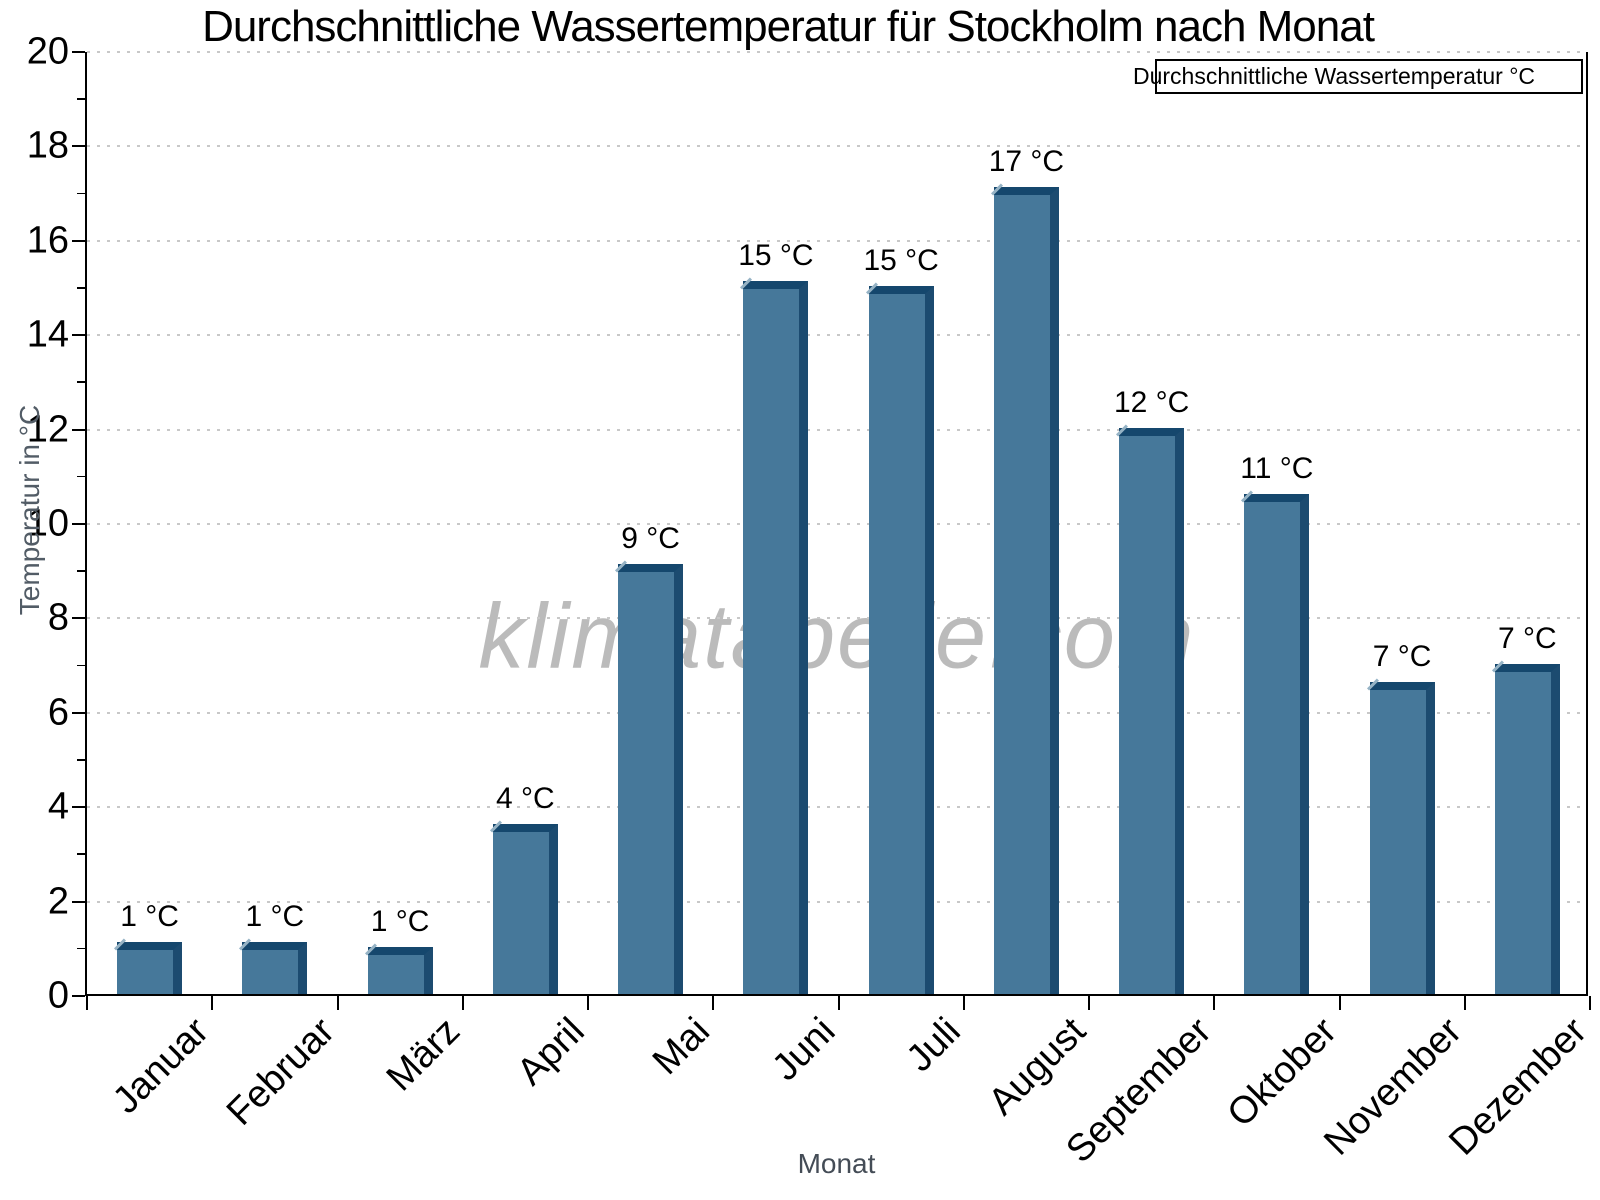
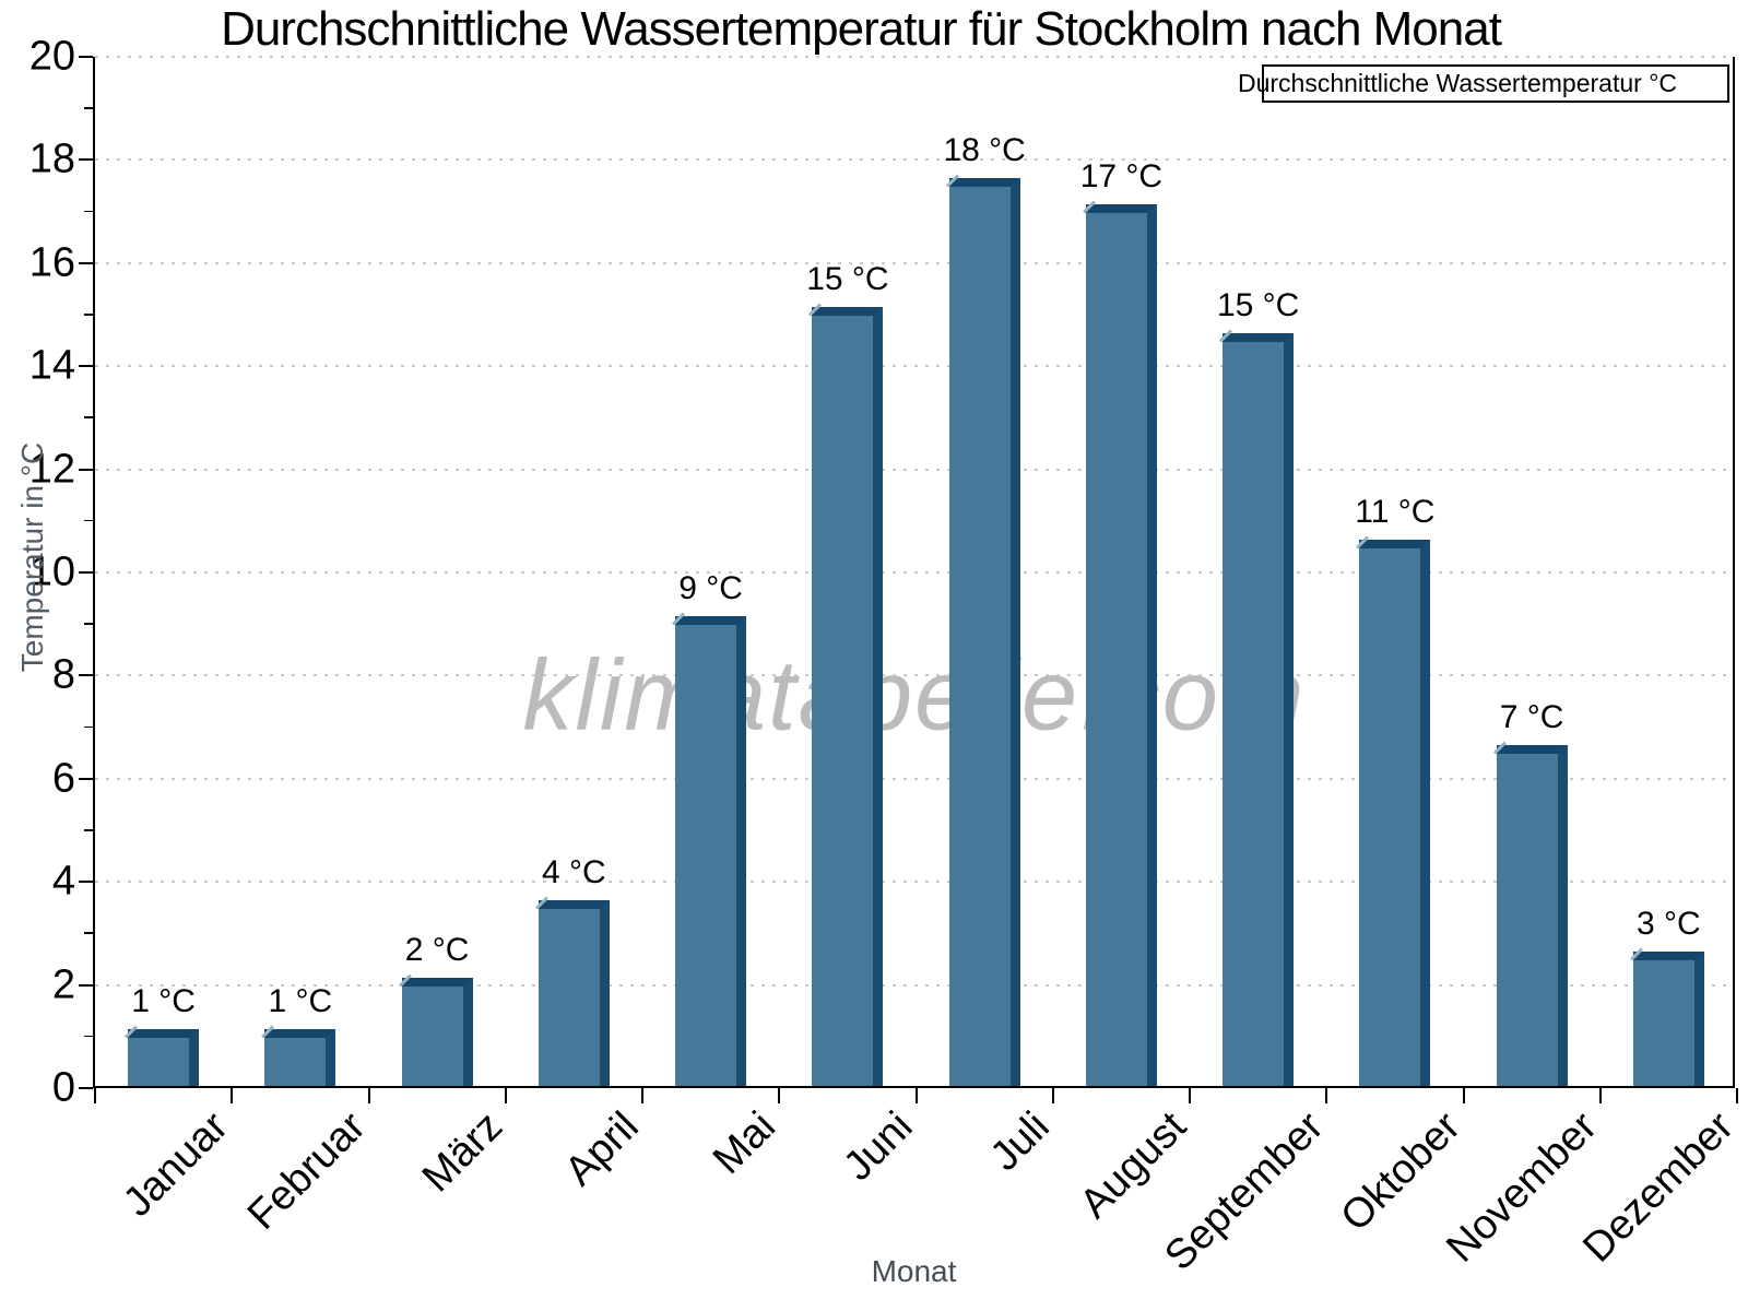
März: 1 -> 2
Juli: 15 -> 18
September: 12 -> 15
Dezember: 7 -> 3
